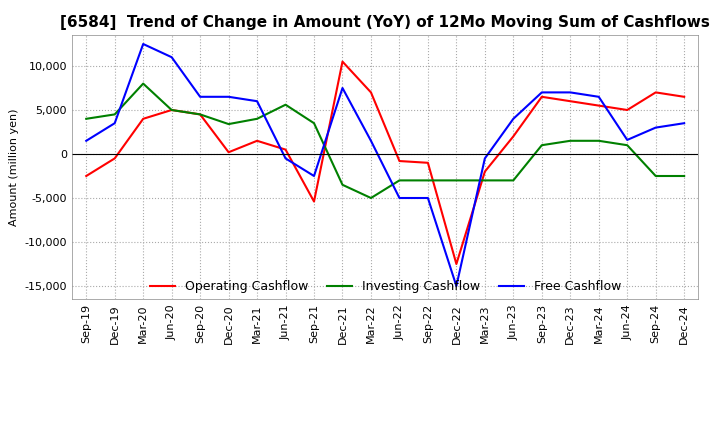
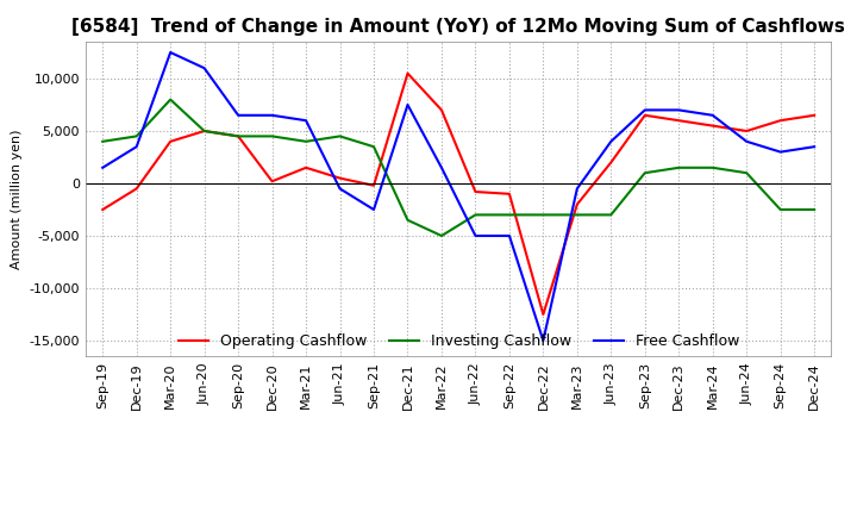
Investing Cashflow/Dec-20: 3,400 -> 4,500
Investing Cashflow/Jun-21: 5,600 -> 4,500
Operating Cashflow/Sep-21: -5,400 -> -200
Free Cashflow/Jun-24: 1,600 -> 4,000
Operating Cashflow/Sep-24: 7,000 -> 6,000
